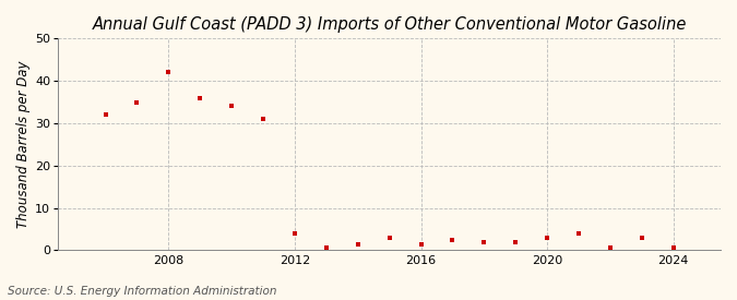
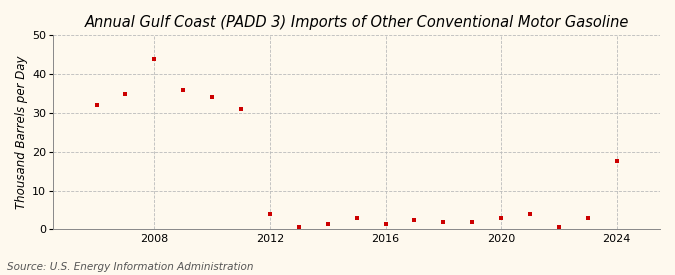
2008: 42.0 -> 44.0
2024: 0.5 -> 17.5
